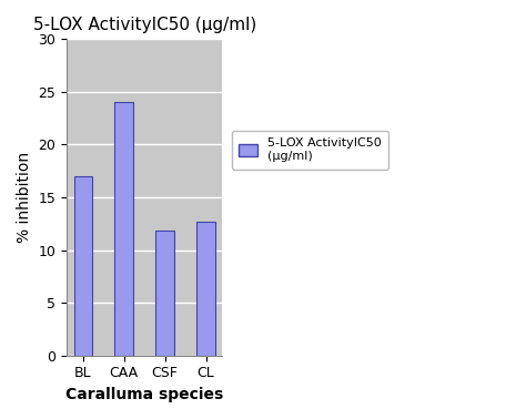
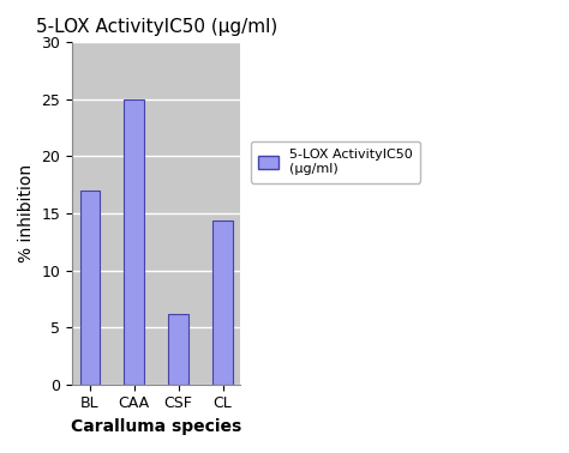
CAA: 24.0 -> 25.0
CSF: 11.8 -> 6.2
CL: 12.7 -> 14.4
